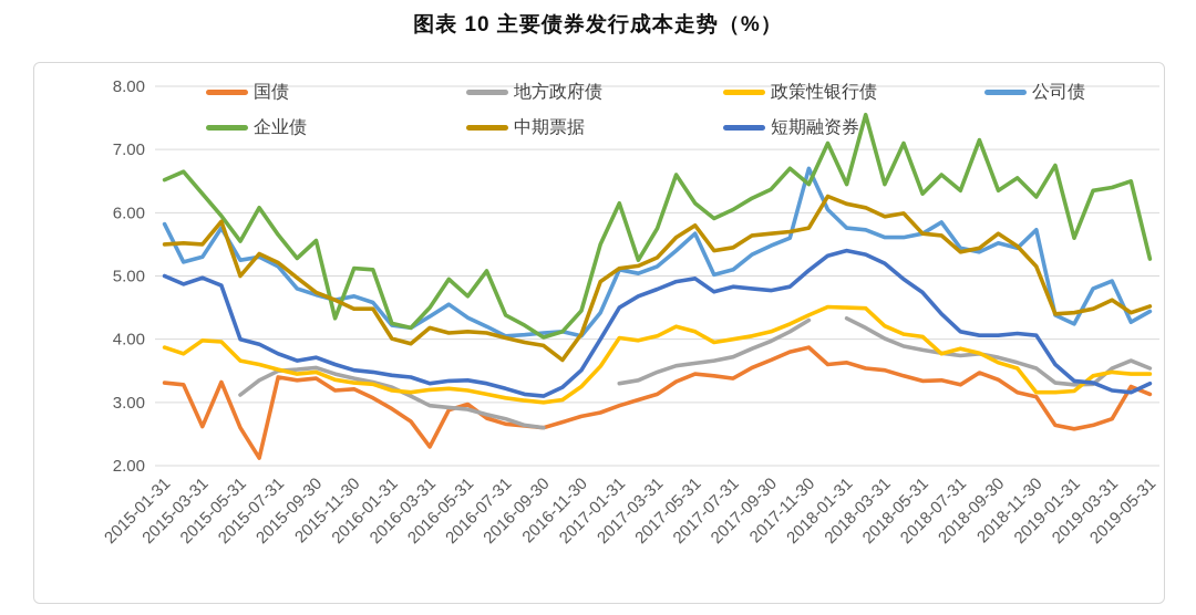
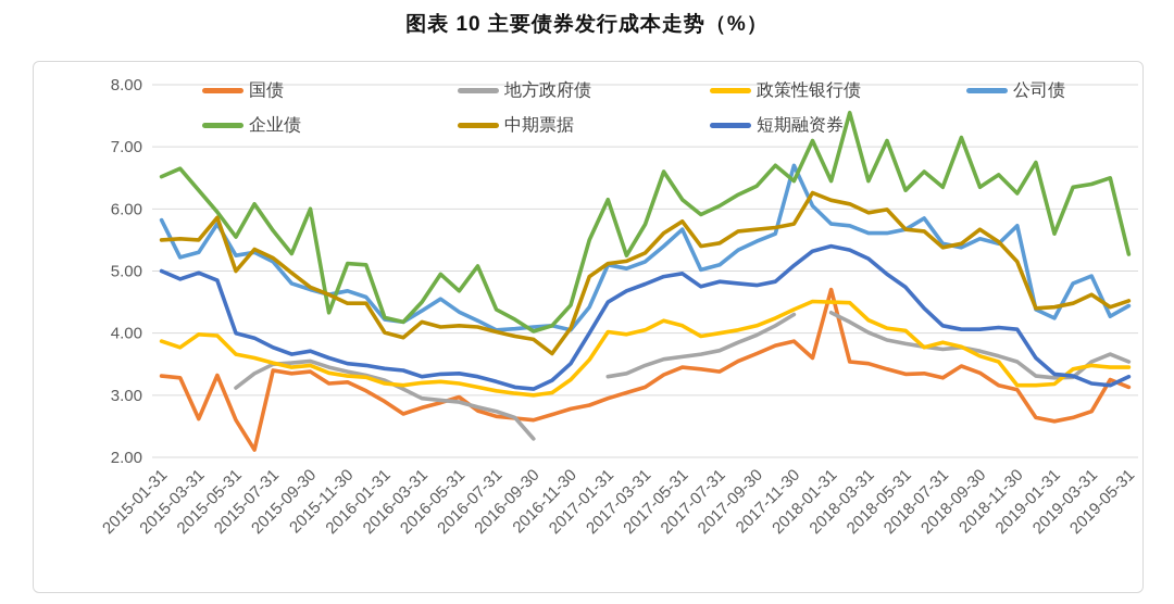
企业债/2015-09-30: 5.6 -> 6.0
国债/2016-03-31: 2.3 -> 2.8
地方政府债/2016-09-30: 2.6 -> 2.3
国债/2018-01-31: 3.6 -> 4.7
